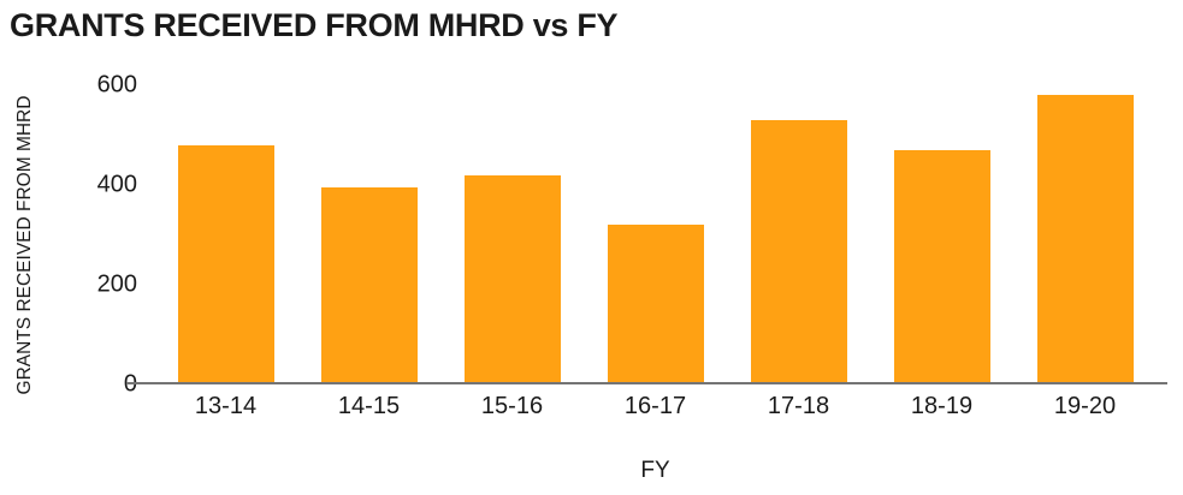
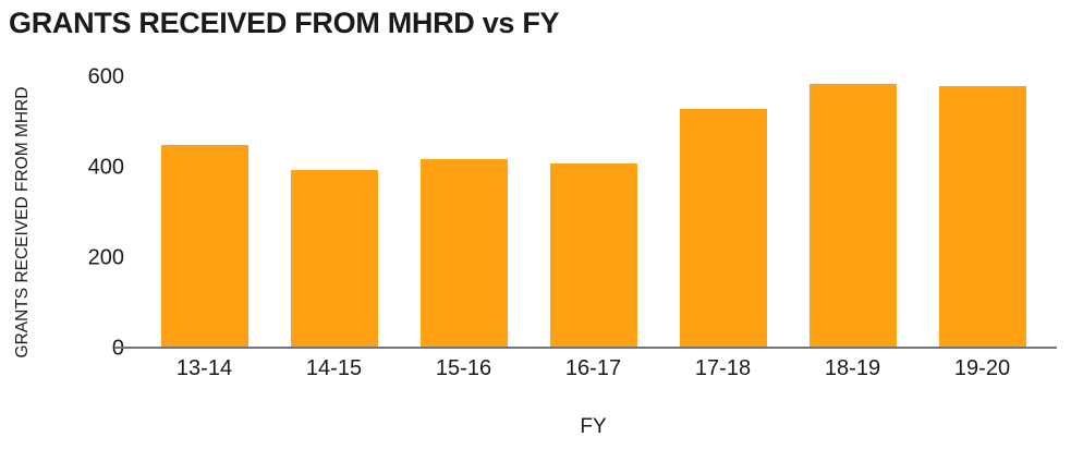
13-14: 480 -> 450
16-17: 320 -> 410
18-19: 470 -> 580
